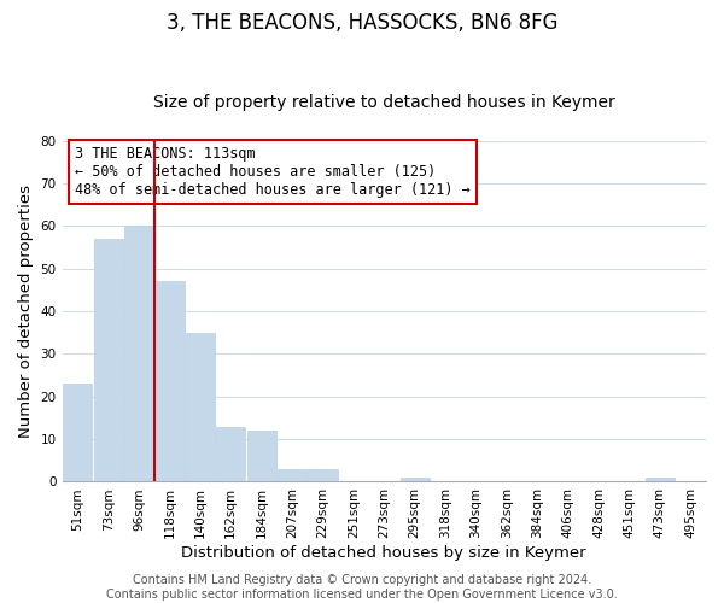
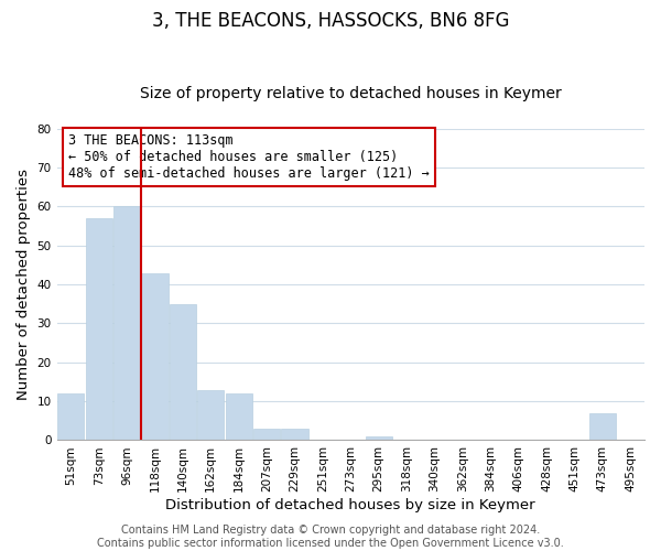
51sqm: 23 -> 12
118sqm: 47 -> 43
473sqm: 1 -> 7
